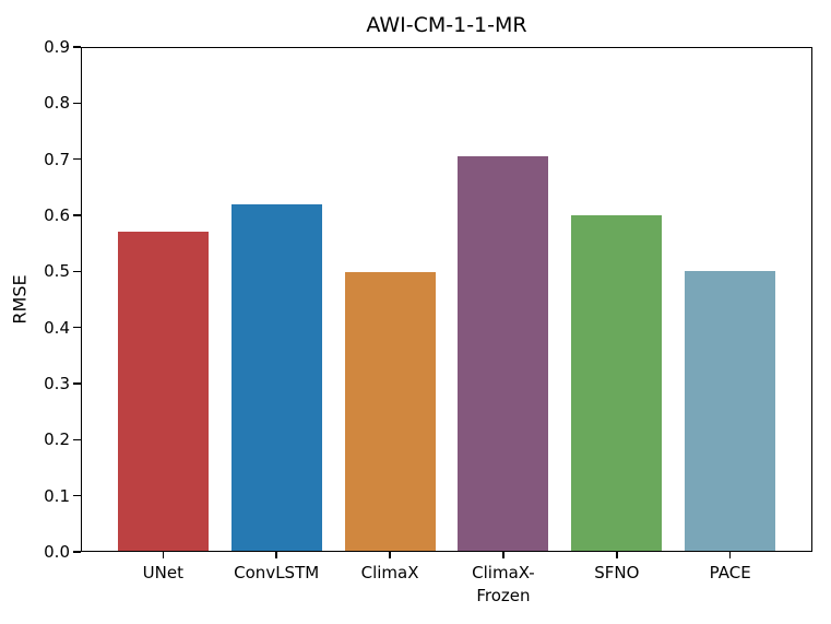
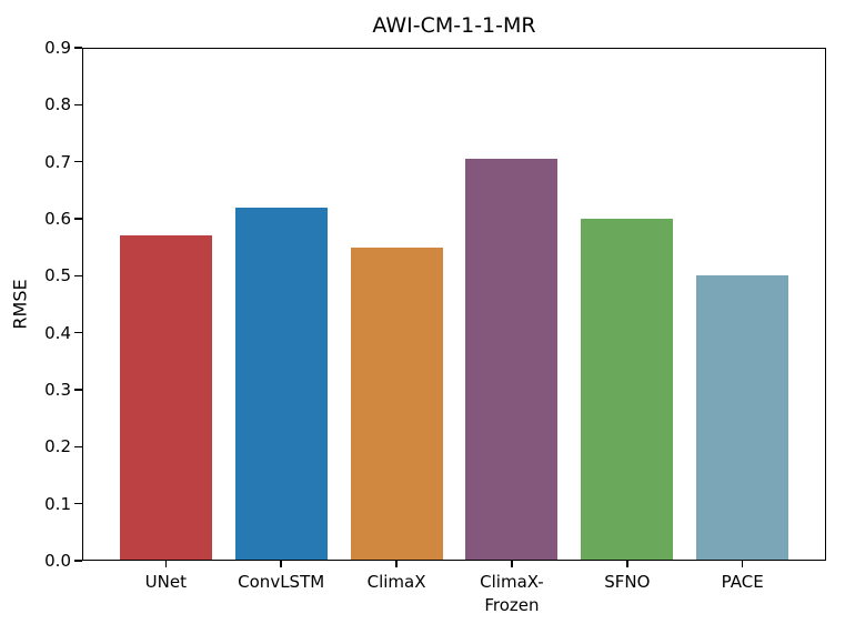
ClimaX: 0.50 -> 0.55
